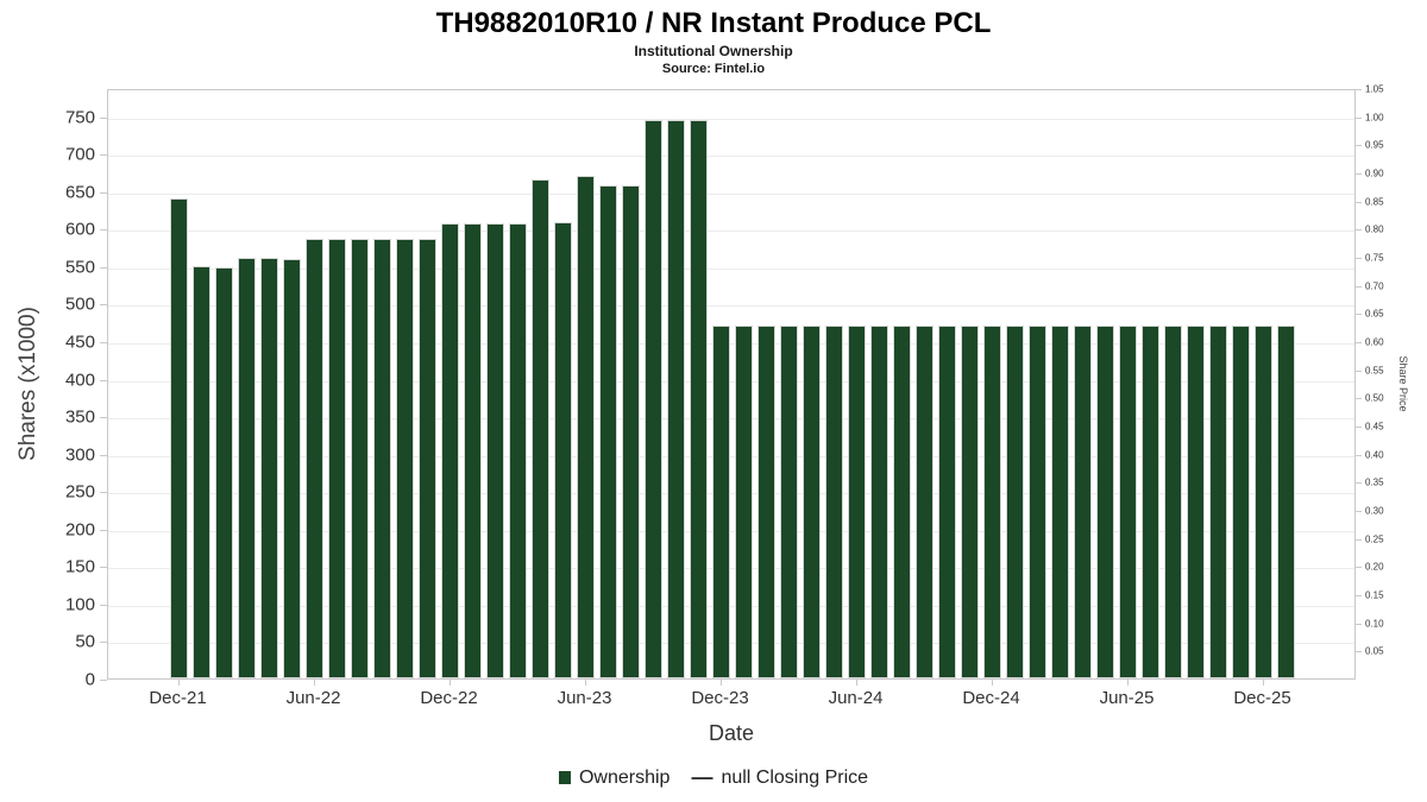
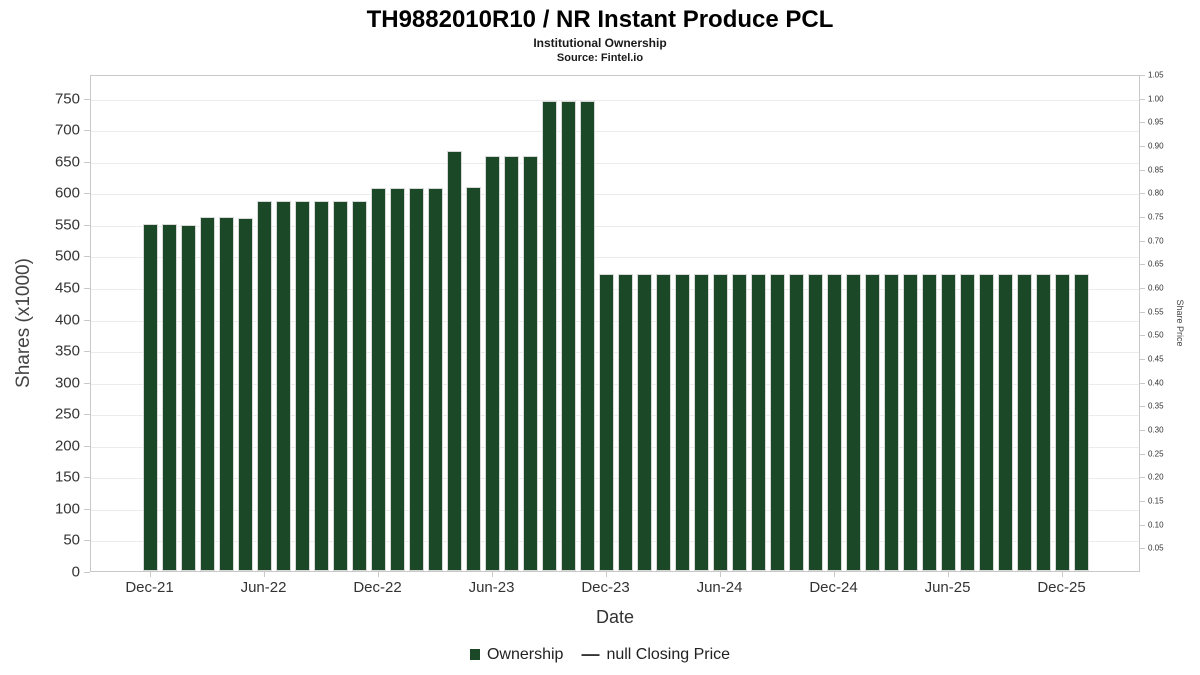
Dec-21: 640 -> 550
Jun-23: 670 -> 660
